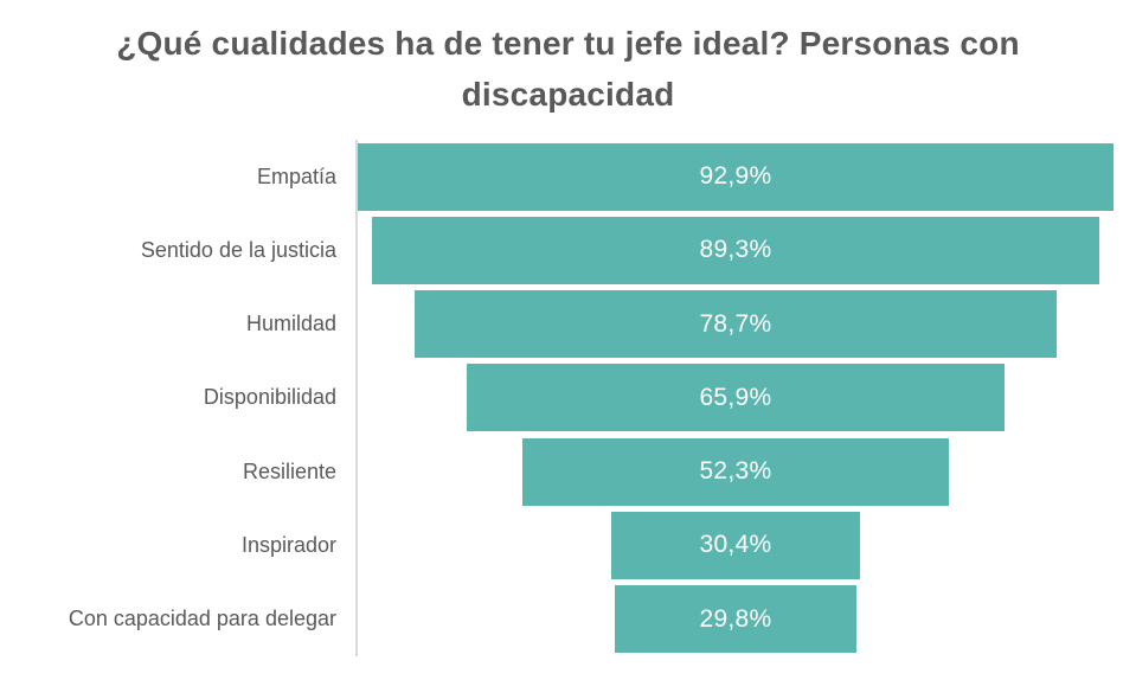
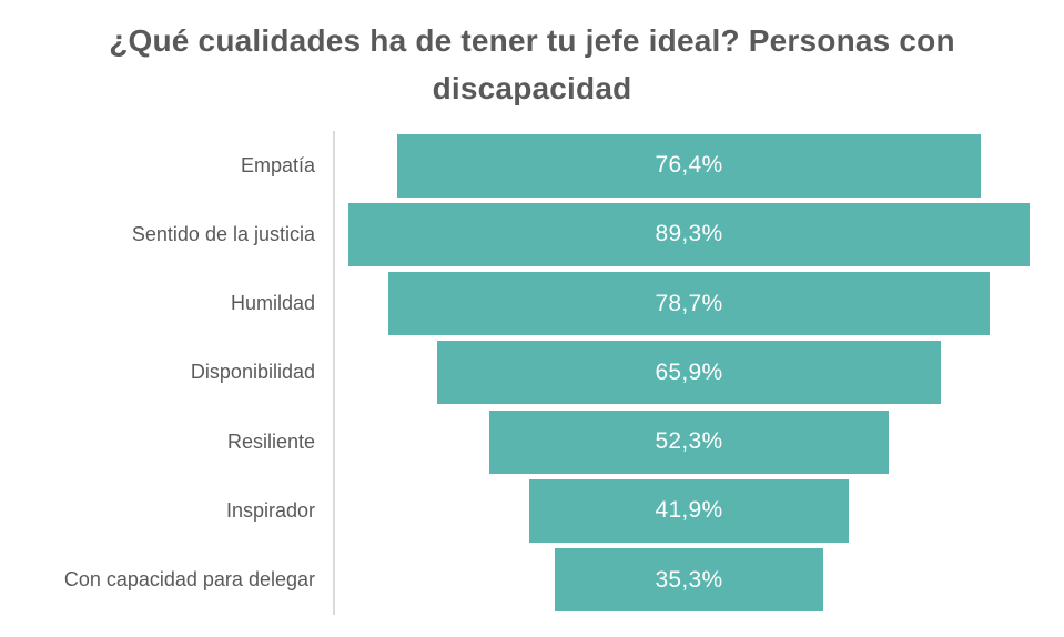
Empatía: 92,9% -> 76,4%
Inspirador: 30,4% -> 41,9%
Con capacidad para delegar: 29,8% -> 35,3%
